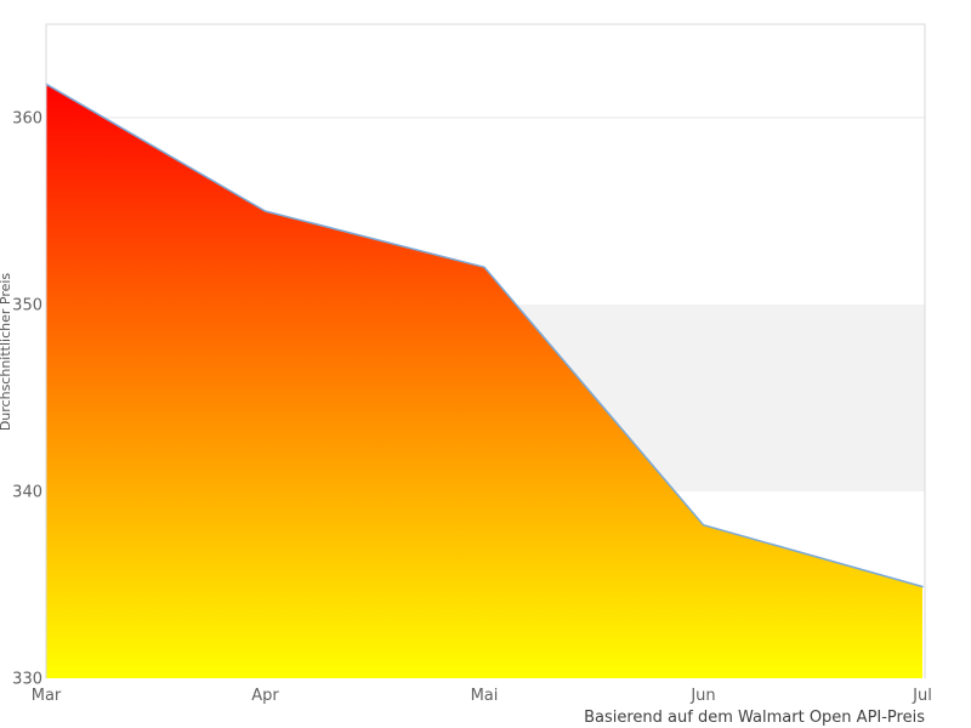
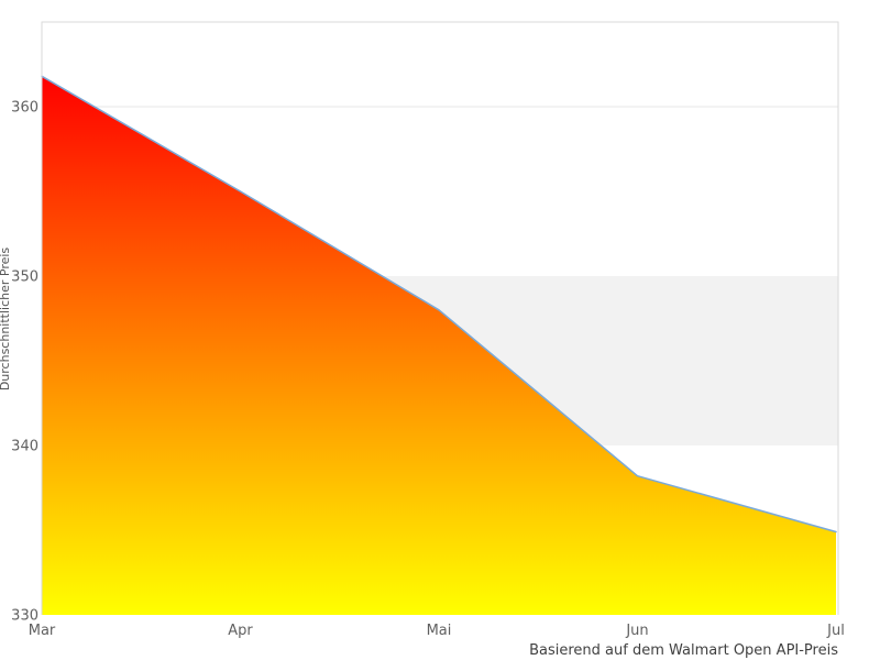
Mai: 352.0 -> 348.0
